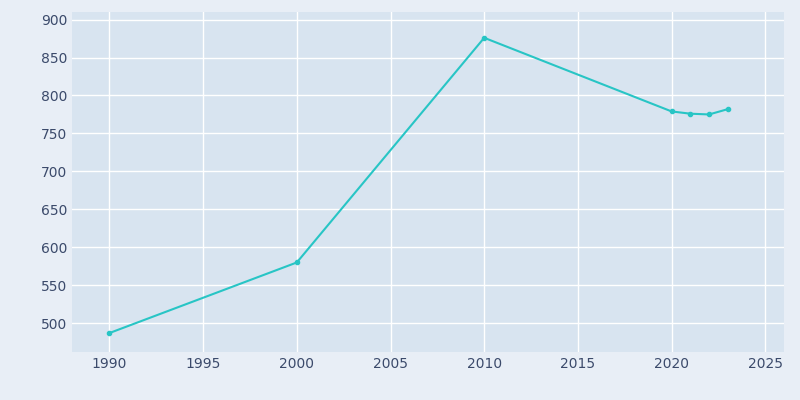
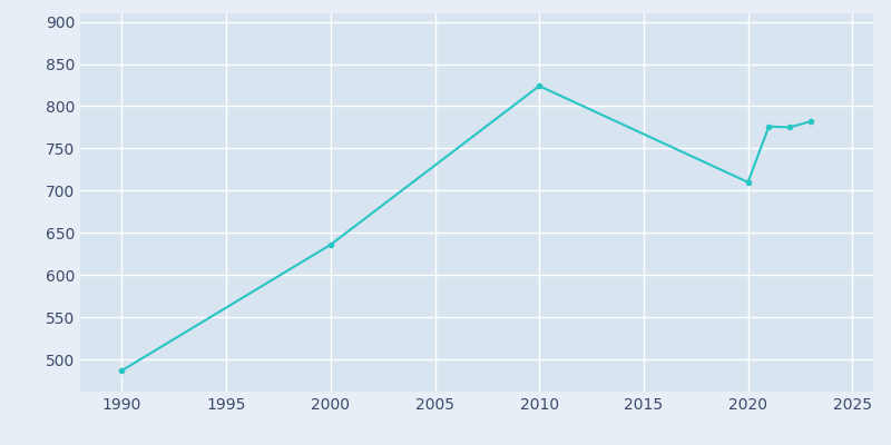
2000: 580 -> 636
2010: 876 -> 824
2020: 779 -> 710
